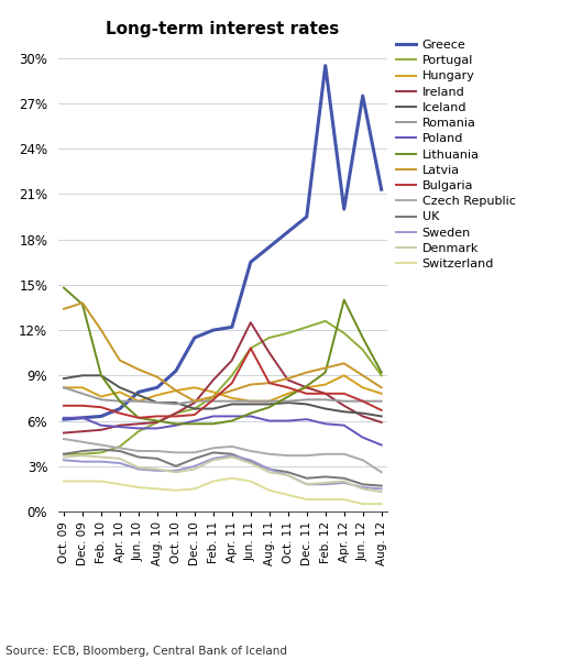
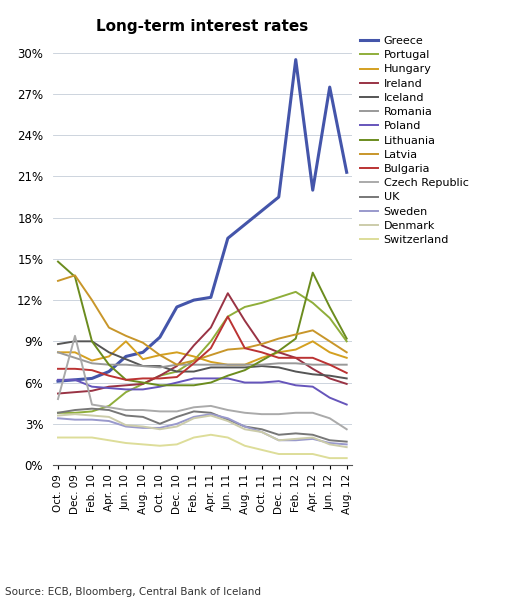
Czech Republic/Dec. 09: 4.6% -> 9.4%
Hungary/Jun. 10: 7.3% -> 9.0%
